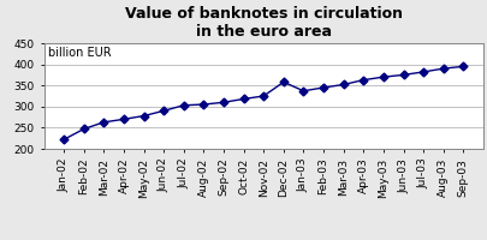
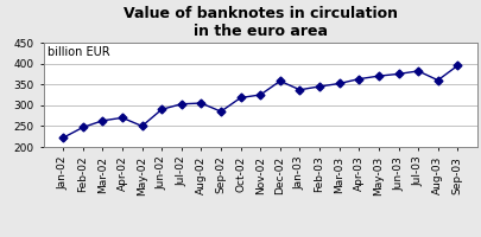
May-02: 278 -> 250
Sep-02: 310 -> 285
Aug-03: 390 -> 360
